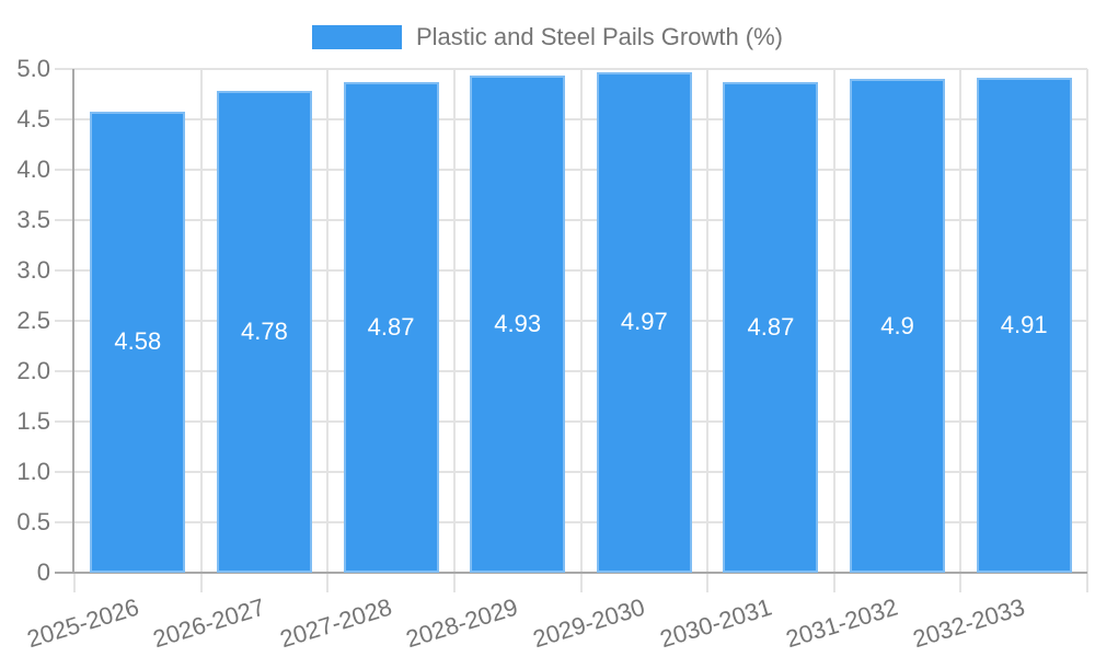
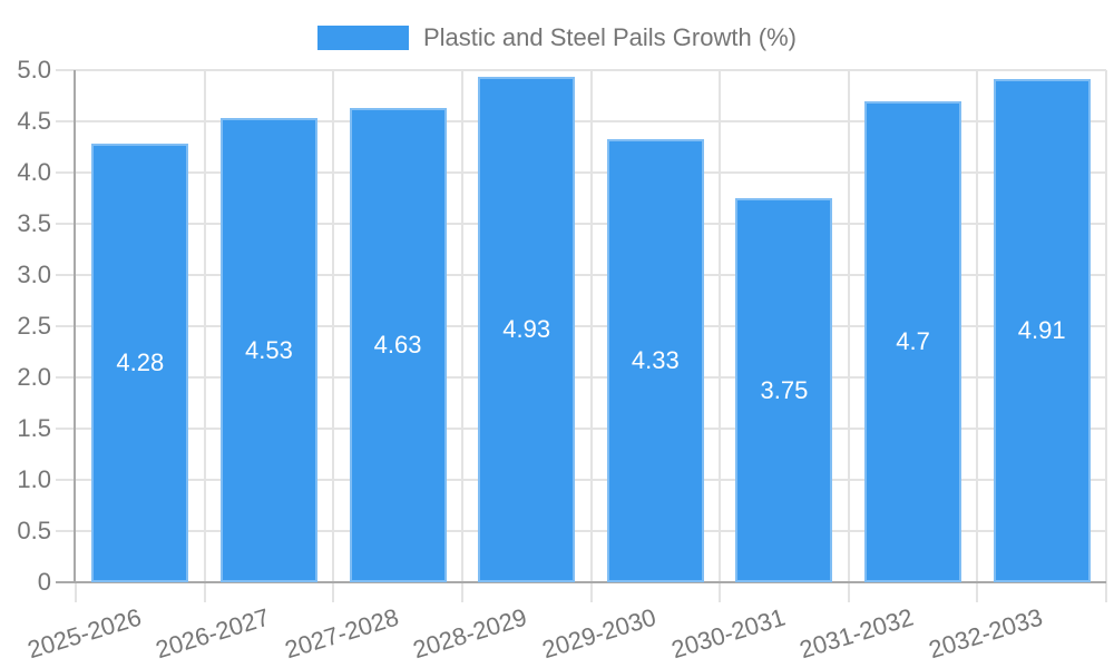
2025-2026: 4.58 -> 4.28
2026-2027: 4.78 -> 4.53
2027-2028: 4.87 -> 4.63
2029-2030: 4.97 -> 4.33
2030-2031: 4.87 -> 3.75
2031-2032: 4.9 -> 4.7
